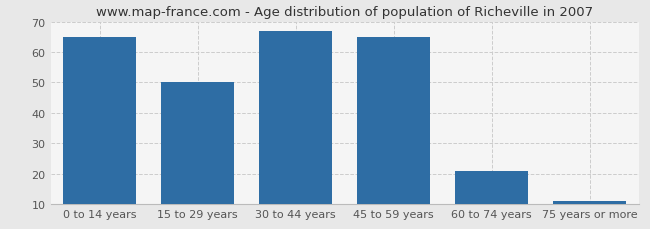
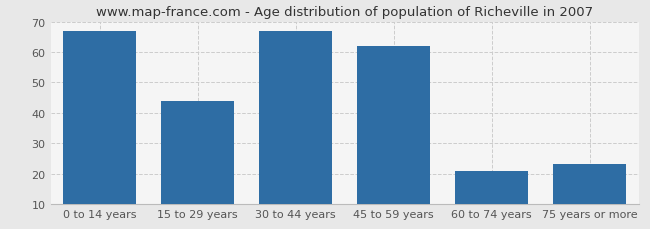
0 to 14 years: 65 -> 67
15 to 29 years: 50 -> 44
45 to 59 years: 65 -> 62
75 years or more: 11 -> 23
